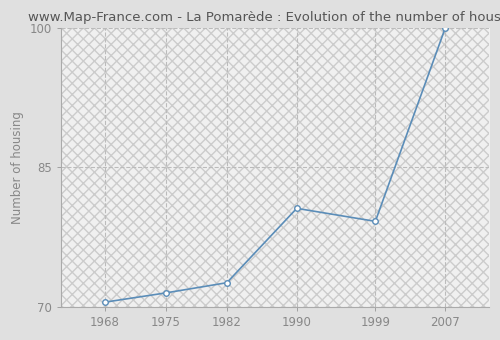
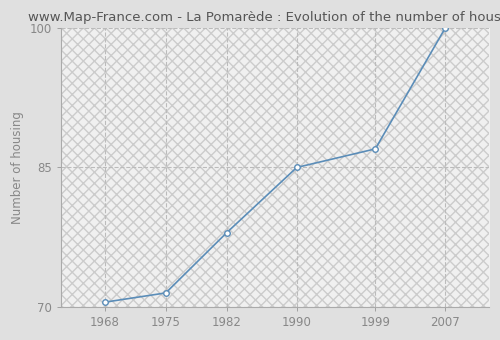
1982: 72.6 -> 78.0
1990: 80.6 -> 85.0
1999: 79.2 -> 87.0
